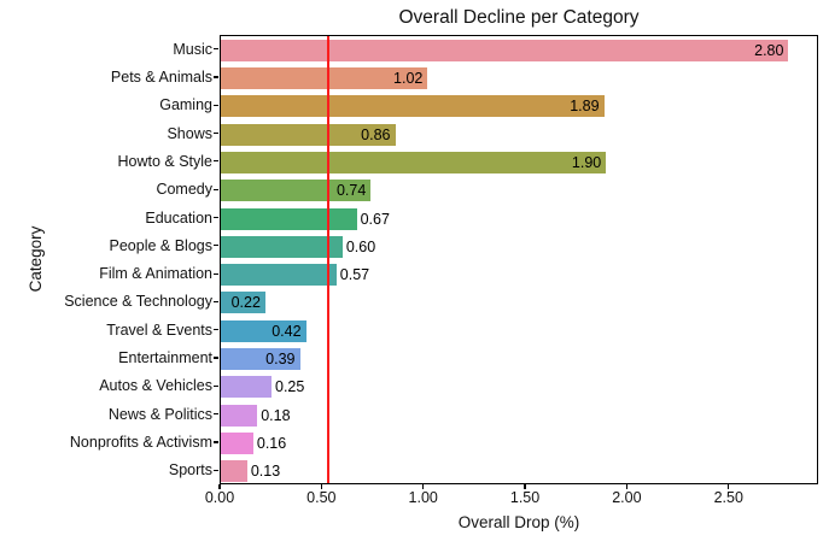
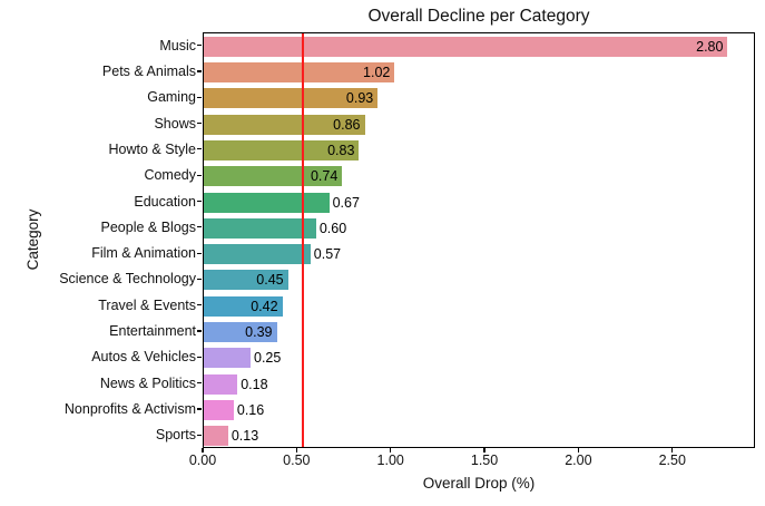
Gaming: 1.89 -> 0.93
Howto & Style: 1.90 -> 0.83
Science & Technology: 0.22 -> 0.45
